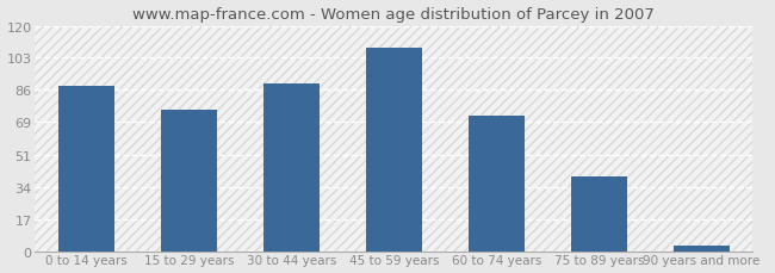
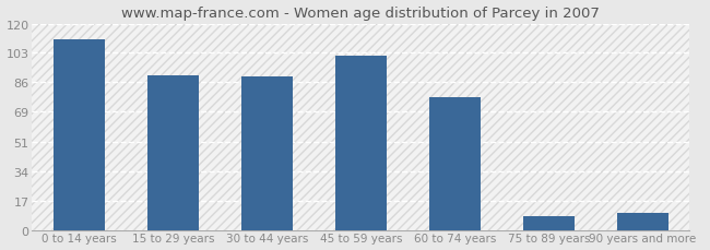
0 to 14 years: 88 -> 111
15 to 29 years: 75 -> 90
45 to 59 years: 108 -> 101
60 to 74 years: 72 -> 77
75 to 89 years: 40 -> 8
90 years and more: 3 -> 10
